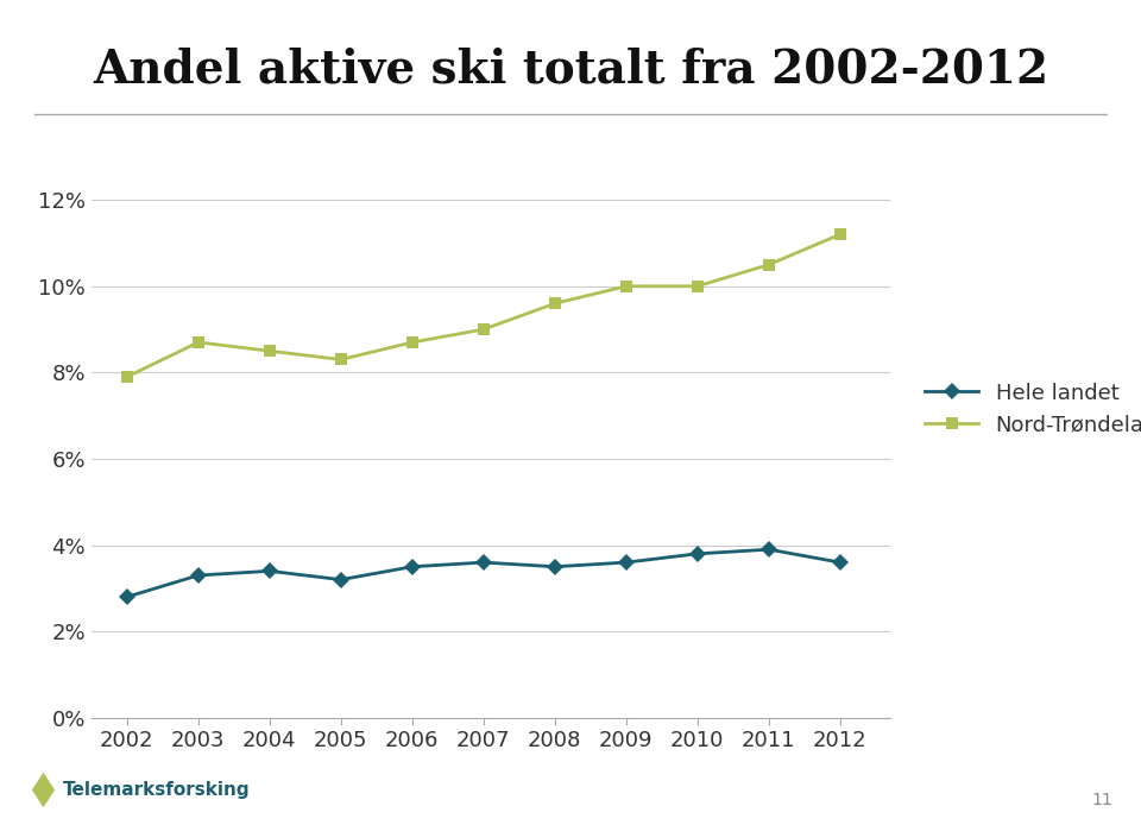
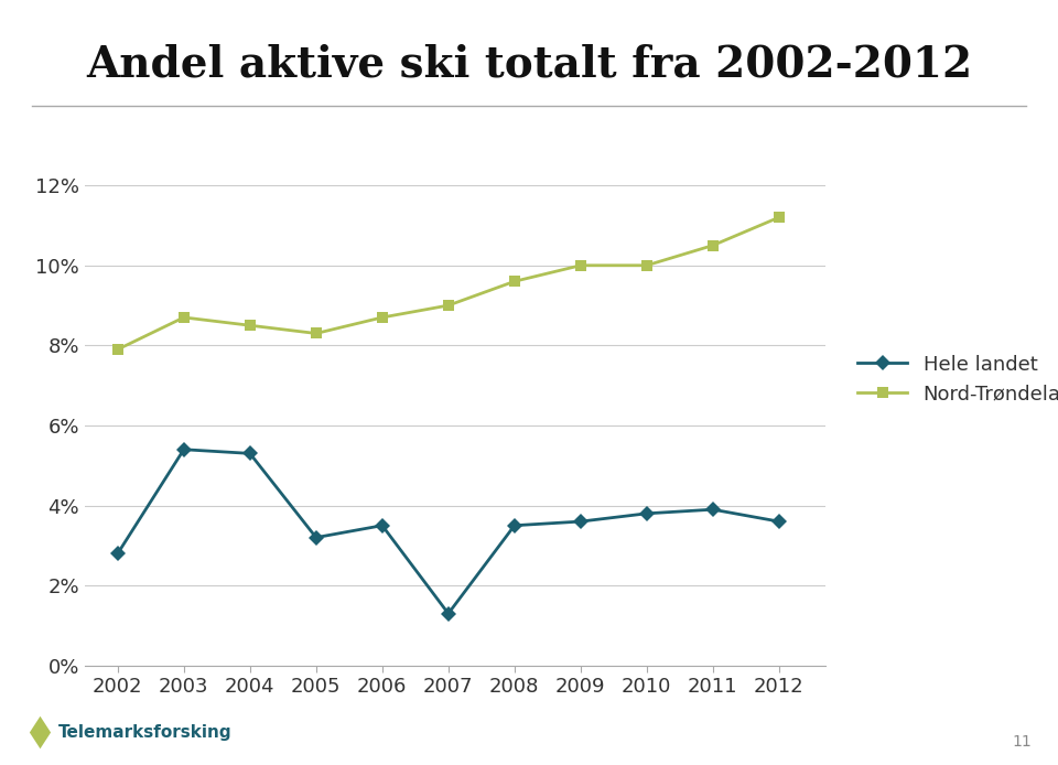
Hele landet/2003: 3.3% -> 5.4%
Hele landet/2004: 3.4% -> 5.3%
Hele landet/2007: 3.6% -> 1.3%
